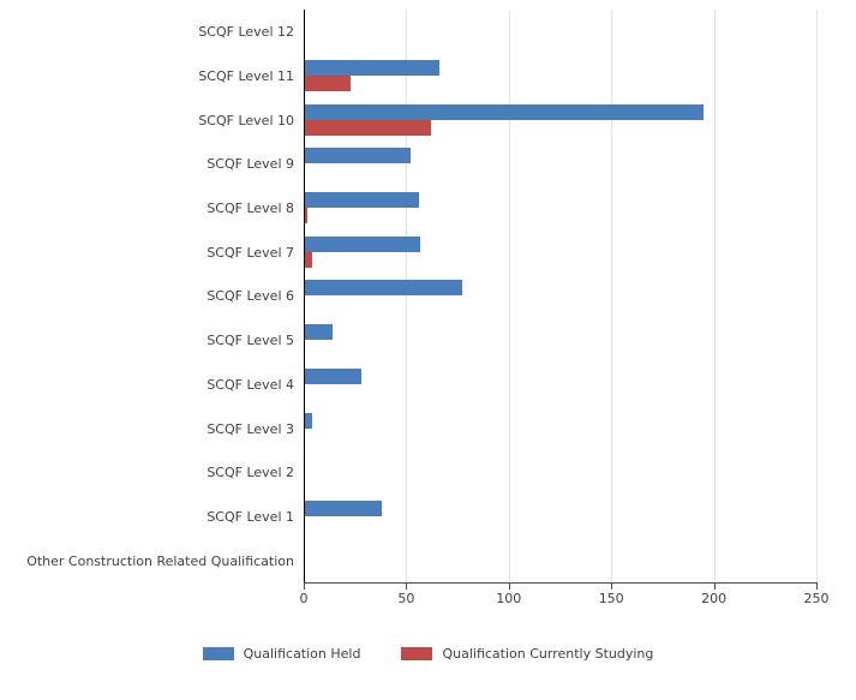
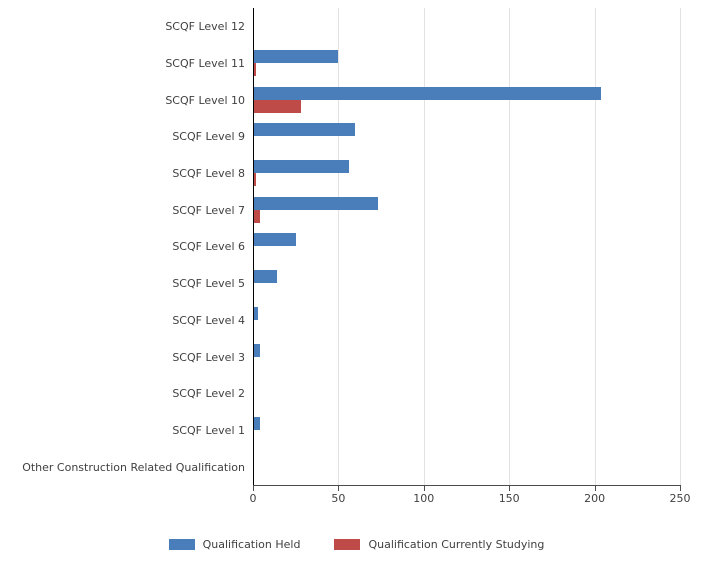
Qualification Held/SCQF Level 11: 66 -> 50
Qualification Currently Studying/SCQF Level 11: 23 -> 2
Qualification Held/SCQF Level 10: 195 -> 204
Qualification Currently Studying/SCQF Level 10: 62 -> 28
Qualification Held/SCQF Level 9: 52 -> 60
Qualification Held/SCQF Level 7: 57 -> 73
Qualification Held/SCQF Level 6: 77 -> 25
Qualification Held/SCQF Level 4: 28 -> 3
Qualification Held/SCQF Level 1: 38 -> 4
